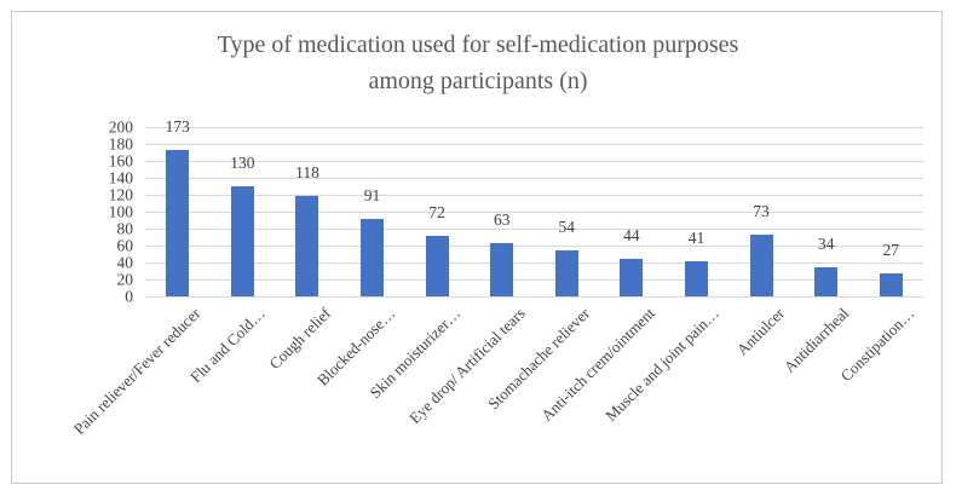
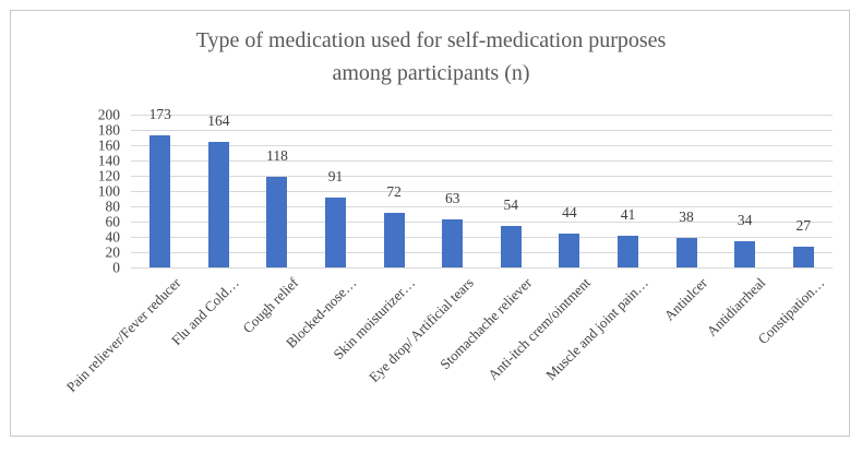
Flu and Cold…: 130 -> 164
Antiulcer: 73 -> 38
